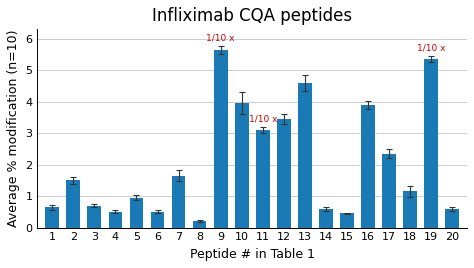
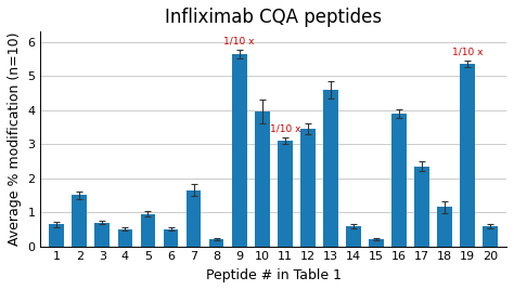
15: 0.45 -> 0.22
